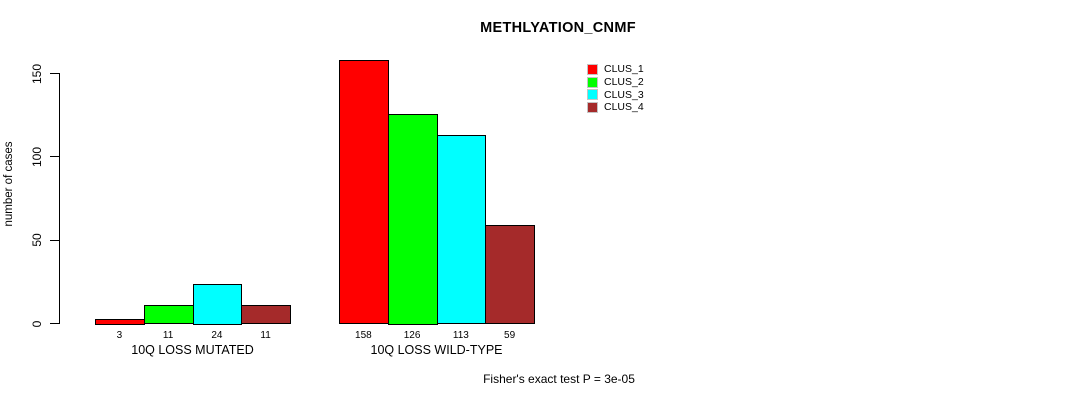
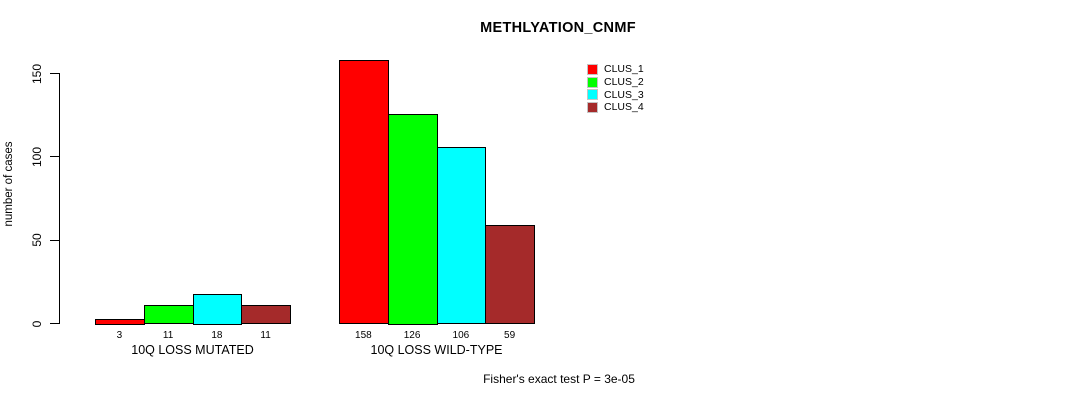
CLUS_3/10Q LOSS MUTATED: 24 -> 18
CLUS_3/10Q LOSS WILD-TYPE: 113 -> 106
